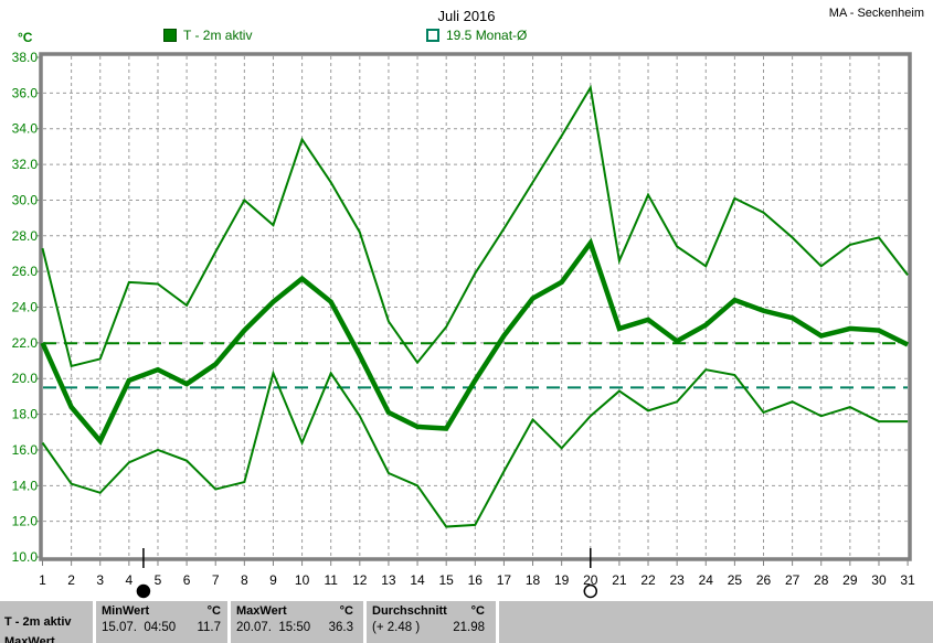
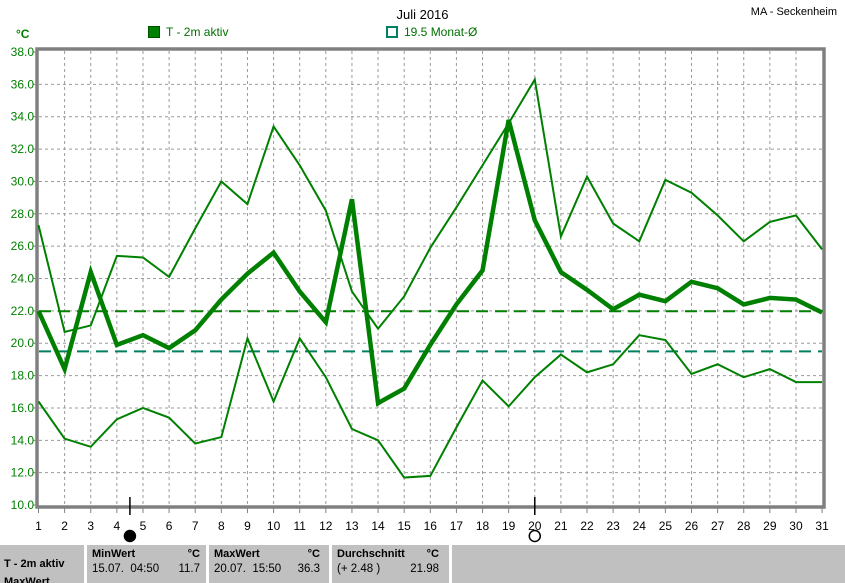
T - 2m aktiv/3: 16.5 -> 24.4
T - 2m aktiv/11: 24.3 -> 23.2
T - 2m aktiv/13: 18.1 -> 28.9
T - 2m aktiv/14: 17.3 -> 16.3
T - 2m aktiv/19: 25.4 -> 33.8
T - 2m aktiv/21: 22.8 -> 24.4
T - 2m aktiv/25: 24.4 -> 22.6
